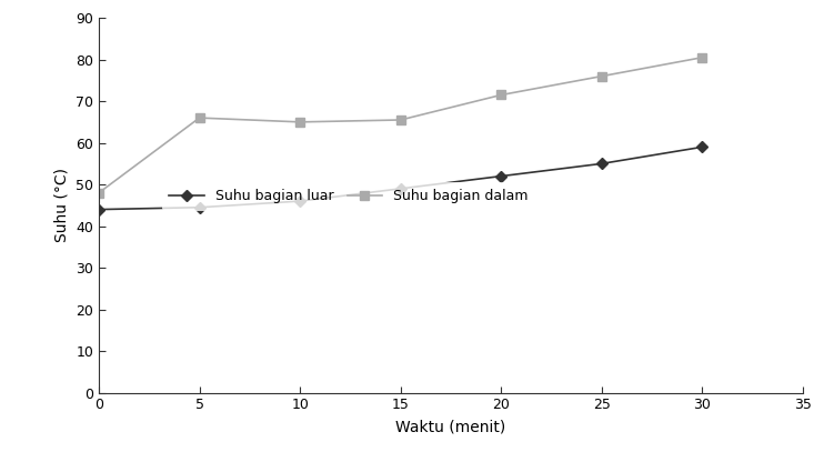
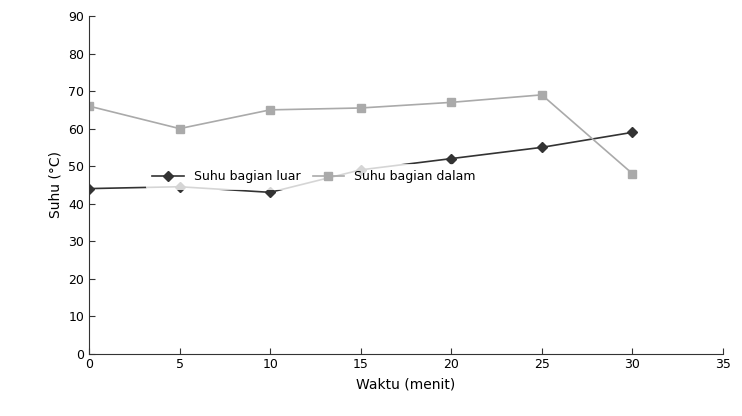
Suhu bagian dalam/0: 48.0 -> 66.0
Suhu bagian dalam/5: 66.0 -> 60.0
Suhu bagian luar/10: 46.0 -> 43.0
Suhu bagian dalam/20: 71.5 -> 67.0
Suhu bagian dalam/25: 76.0 -> 69.0
Suhu bagian dalam/30: 80.5 -> 48.0
